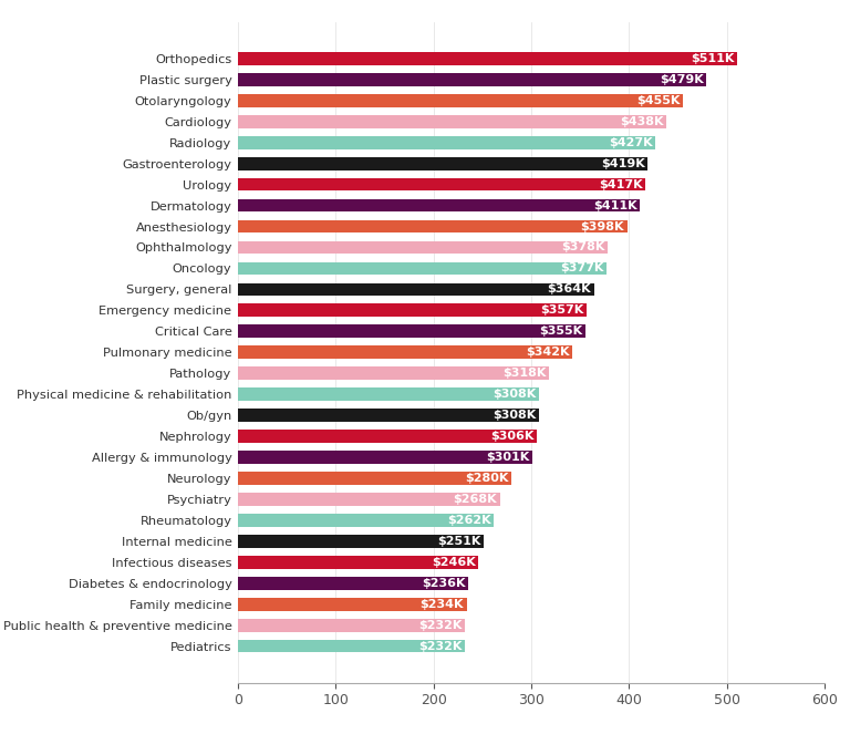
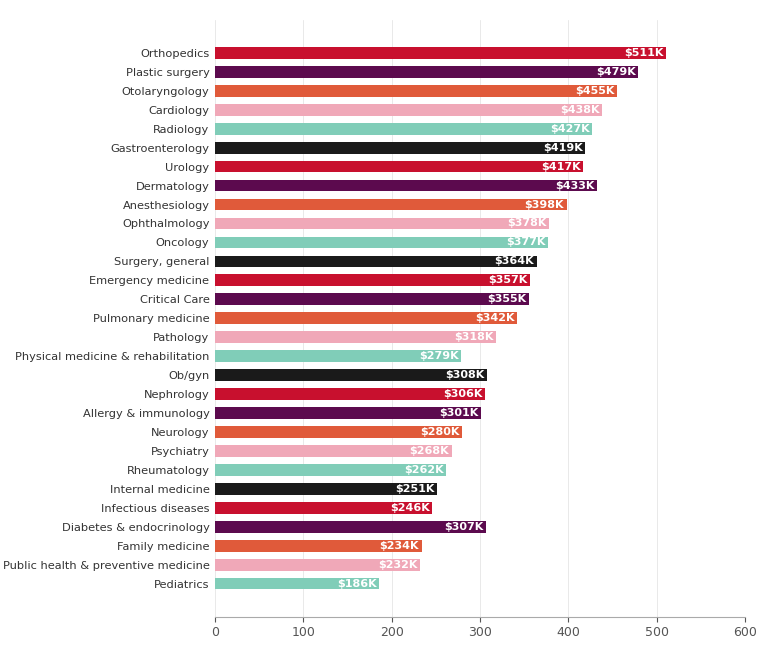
Dermatology: $411K -> $433K
Physical medicine & rehabilitation: $308K -> $279K
Diabetes & endocrinology: $236K -> $307K
Pediatrics: $232K -> $186K
